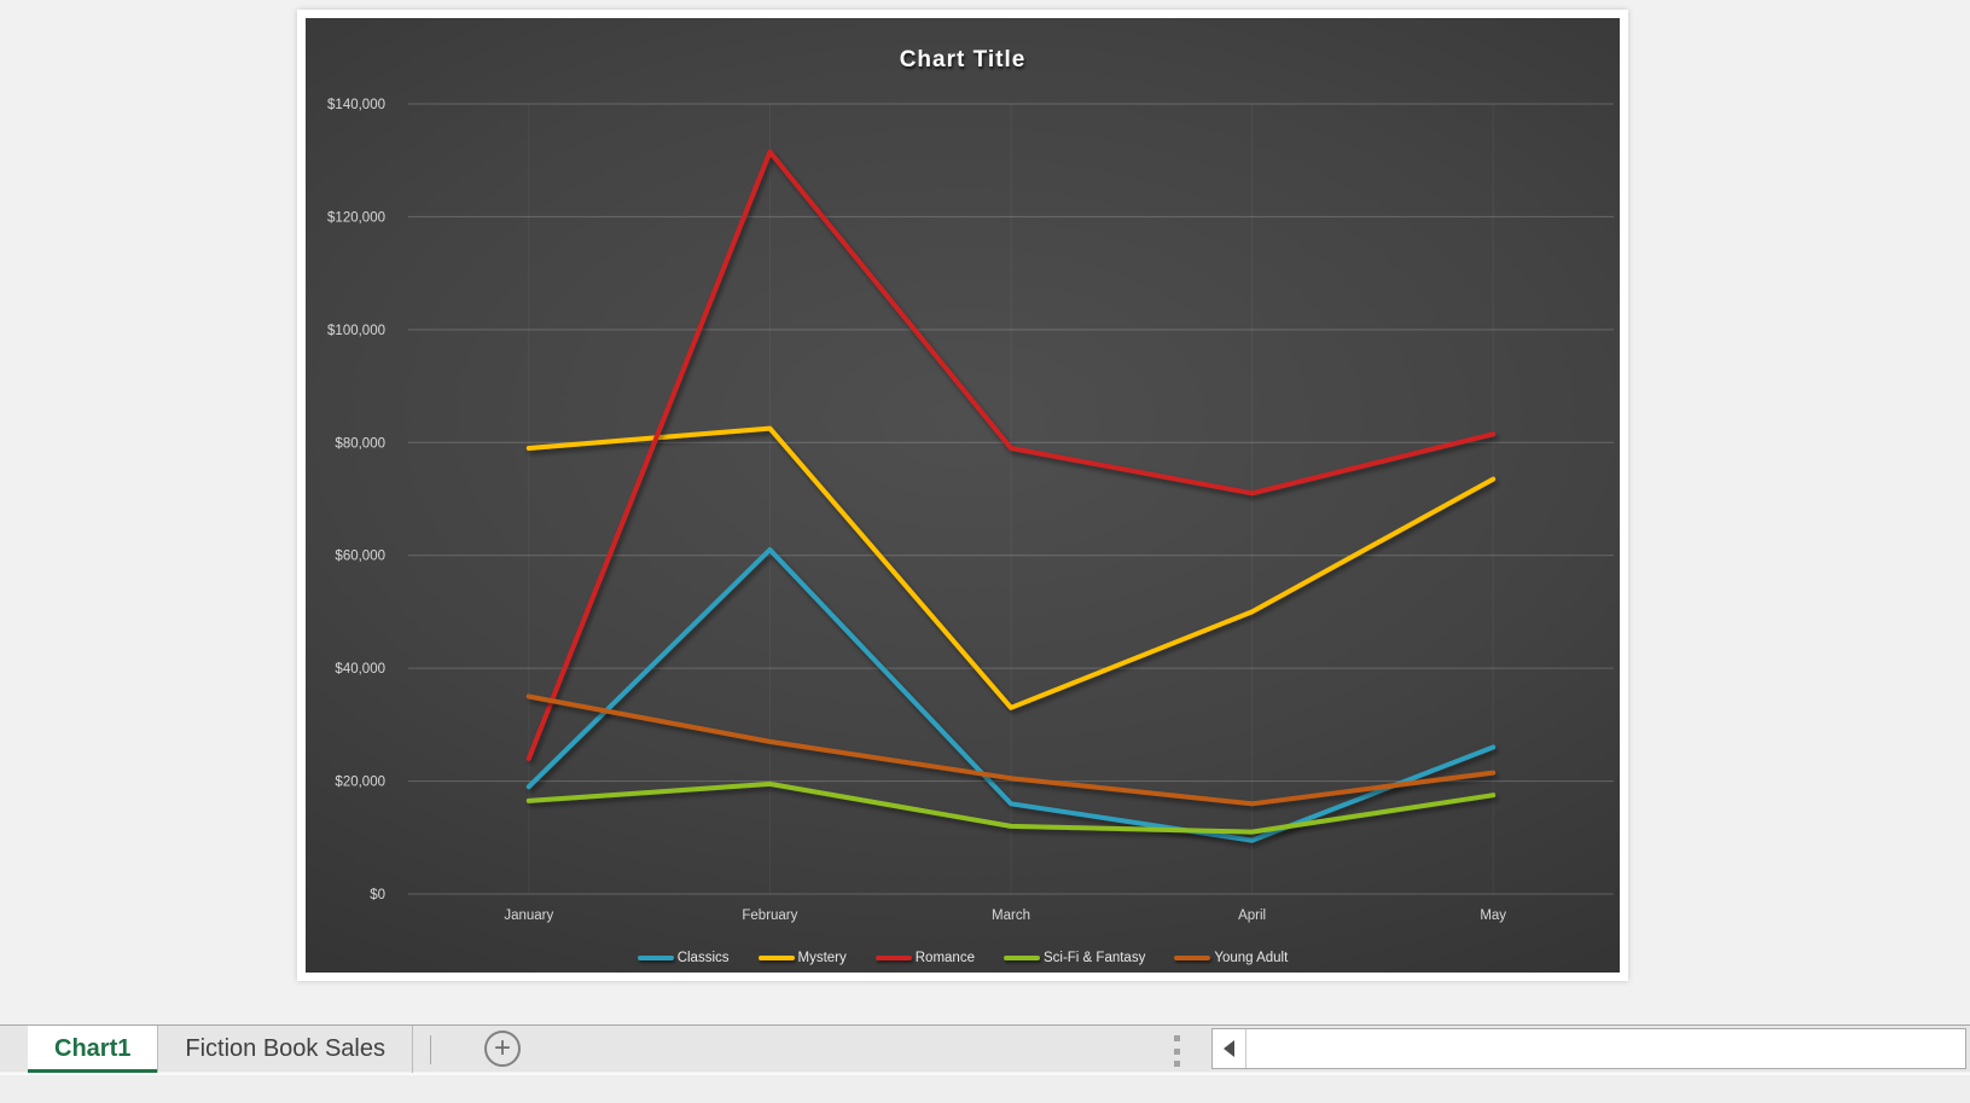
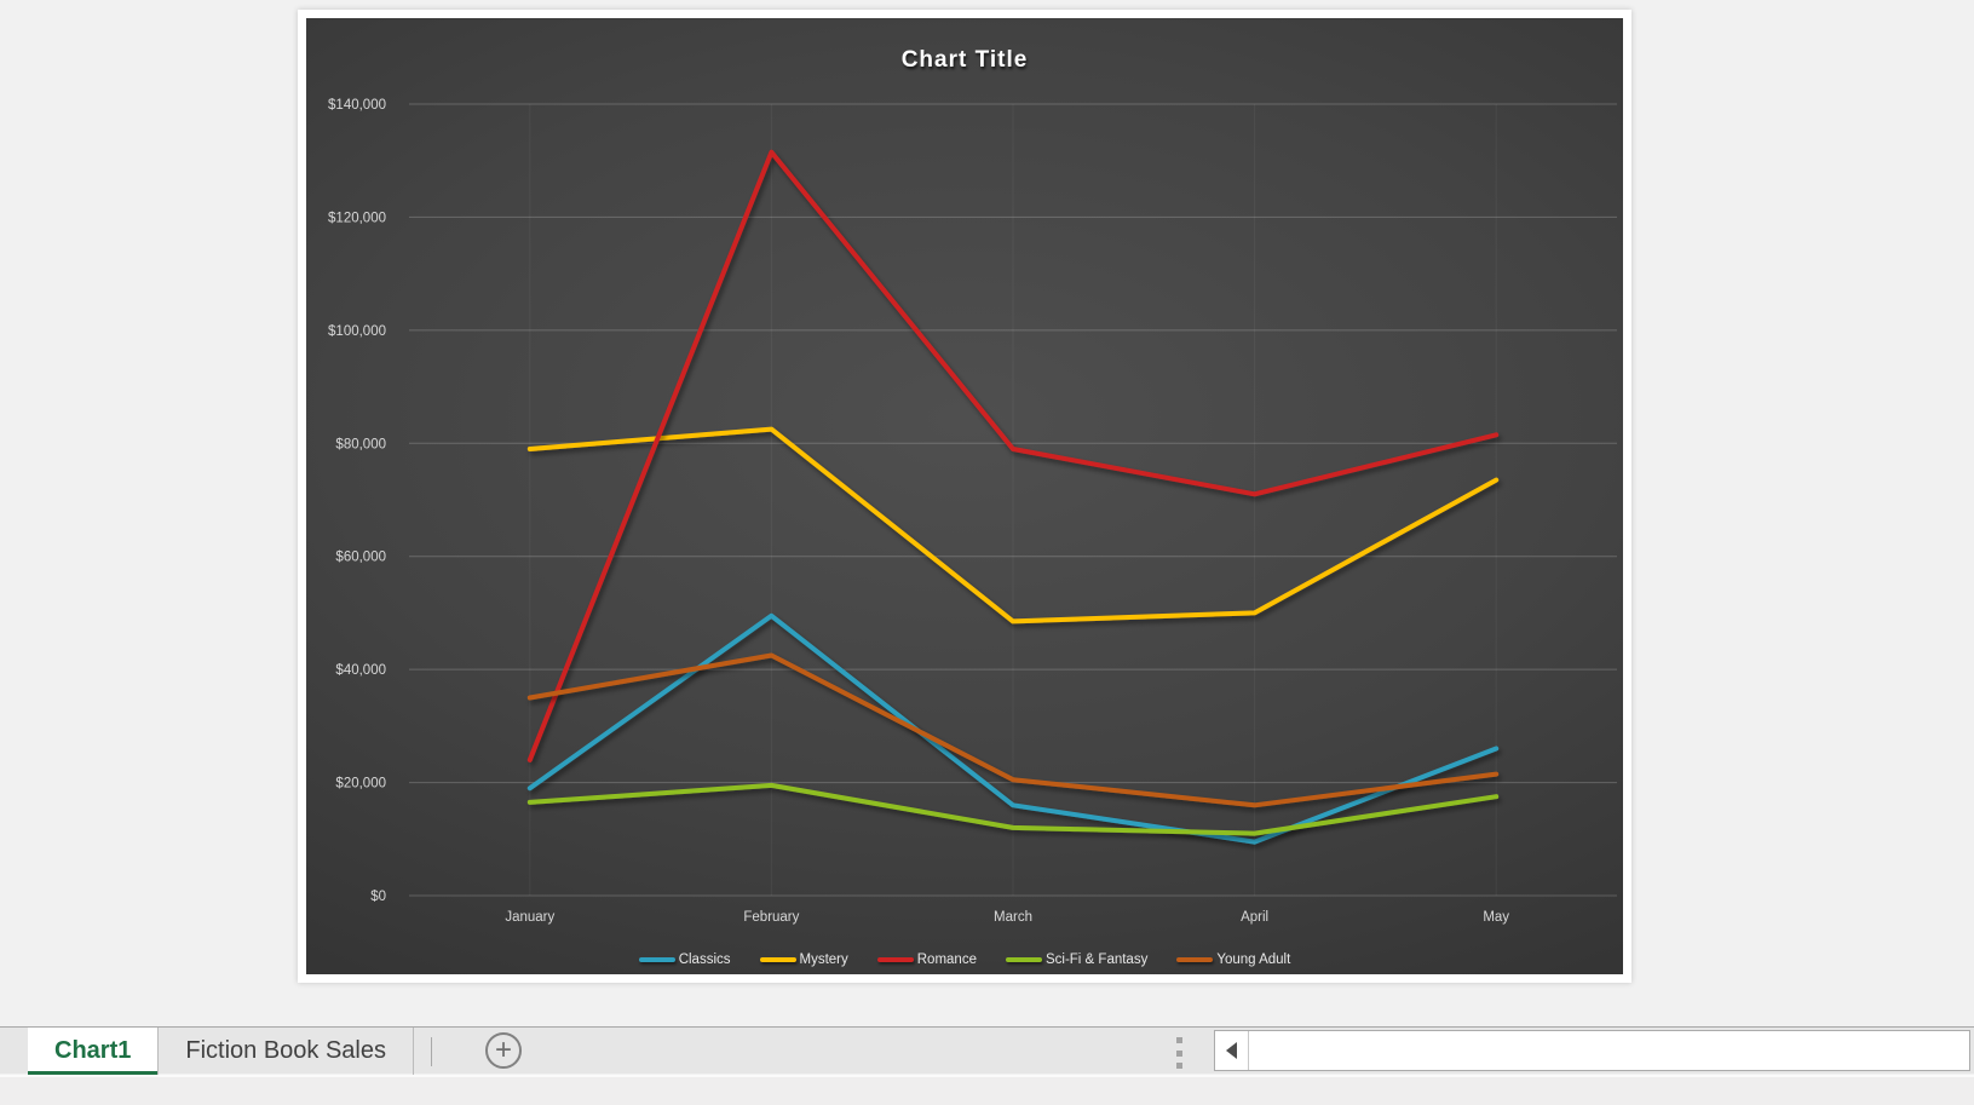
Classics/February: $61000 -> $50000
Young Adult/February: $27000 -> $42000
Mystery/March: $33000 -> $48000
